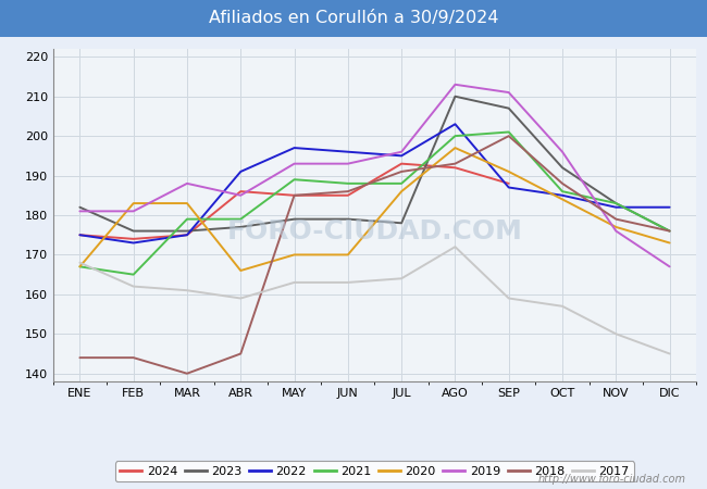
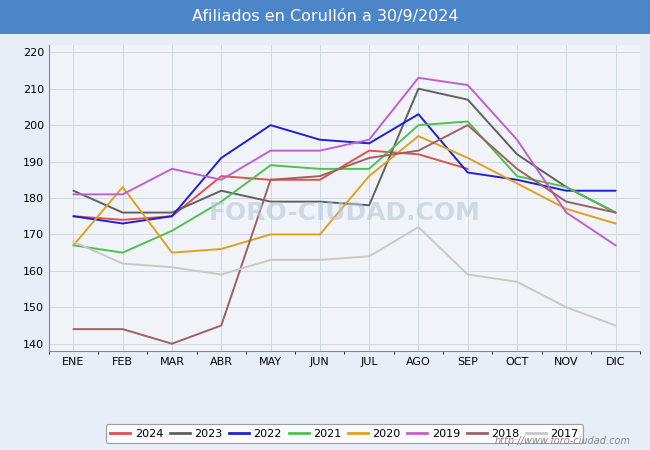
2021/MAR: 179 -> 171
2020/MAR: 183 -> 165
2023/ABR: 177 -> 182
2022/MAY: 197 -> 200
